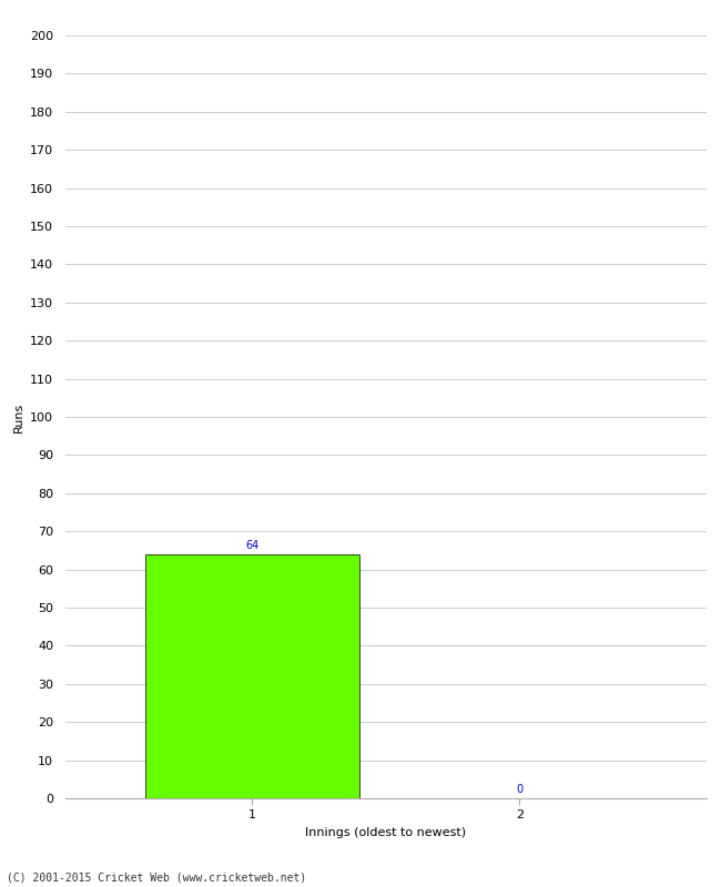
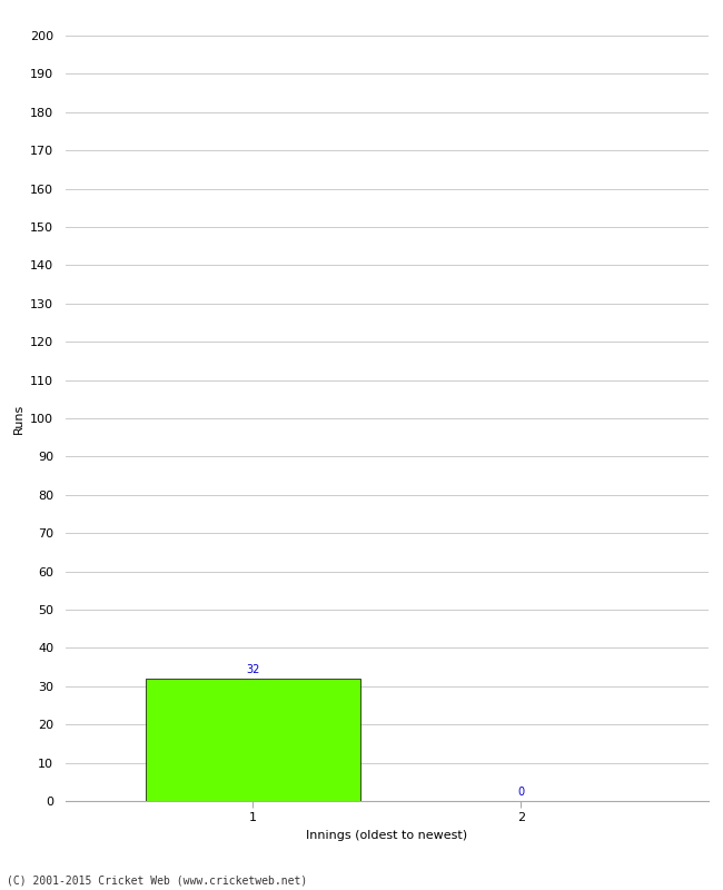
1: 64 -> 32
